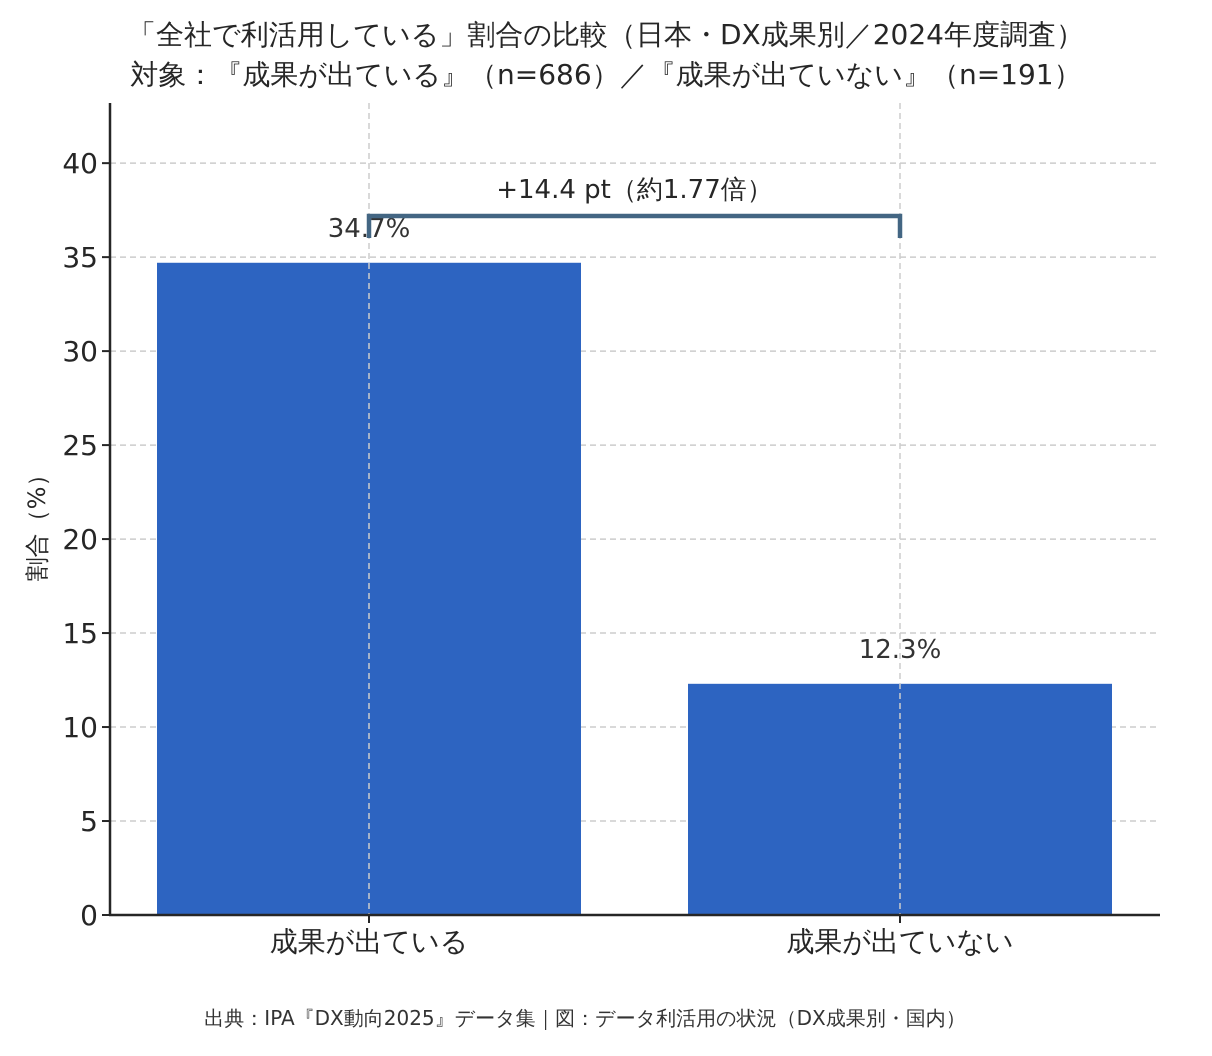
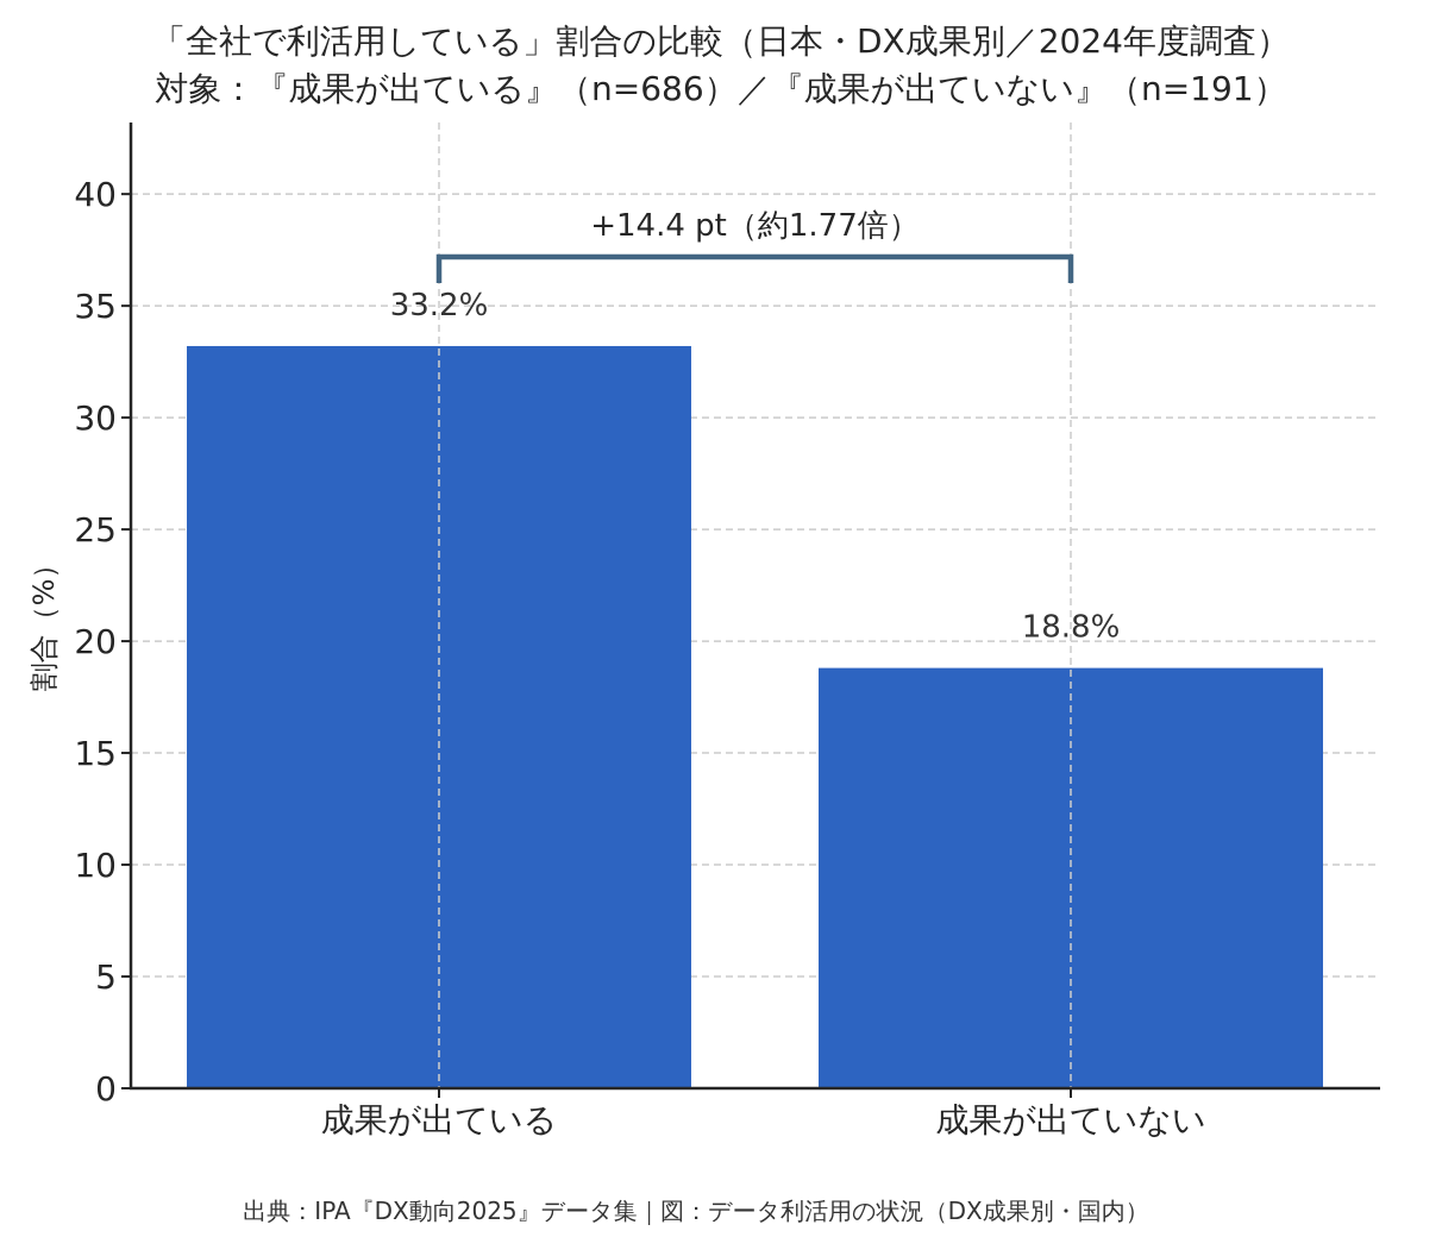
成果が出ている: 34.7% -> 33.2%
成果が出ていない: 12.3% -> 18.8%
